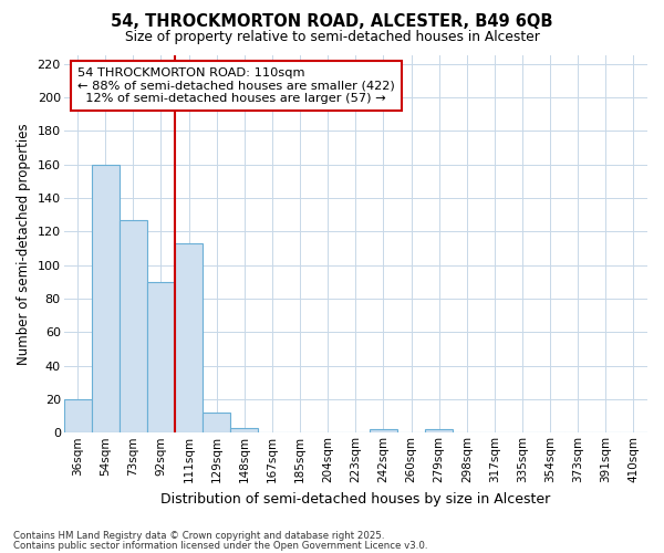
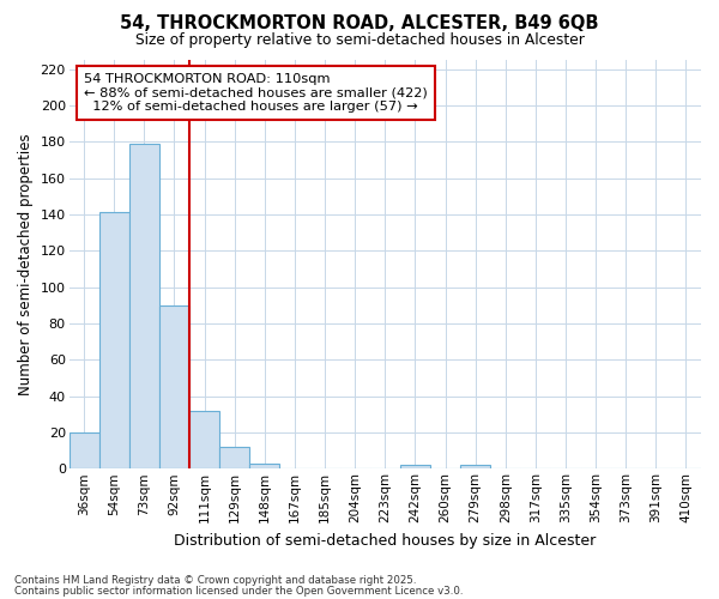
54sqm: 160 -> 141
73sqm: 127 -> 179
111sqm: 113 -> 32
